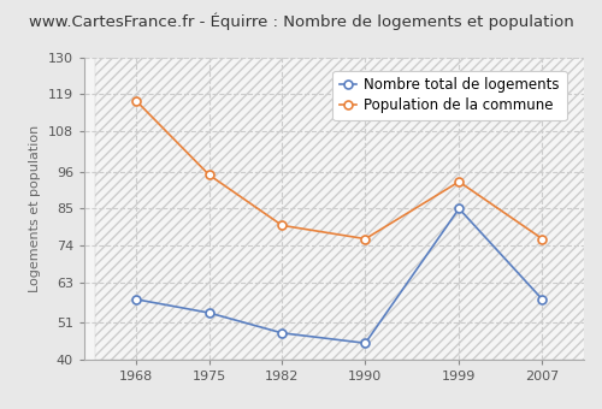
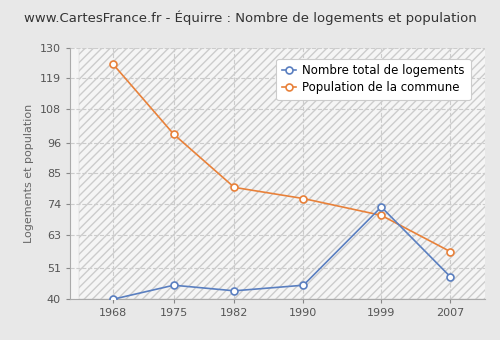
Nombre total de logements/1968: 58 -> 40
Population de la commune/1968: 117 -> 124
Nombre total de logements/1975: 54 -> 45
Population de la commune/1975: 95 -> 99
Nombre total de logements/1982: 48 -> 43
Nombre total de logements/1999: 85 -> 73
Population de la commune/1999: 93 -> 70
Nombre total de logements/2007: 58 -> 48
Population de la commune/2007: 76 -> 57
